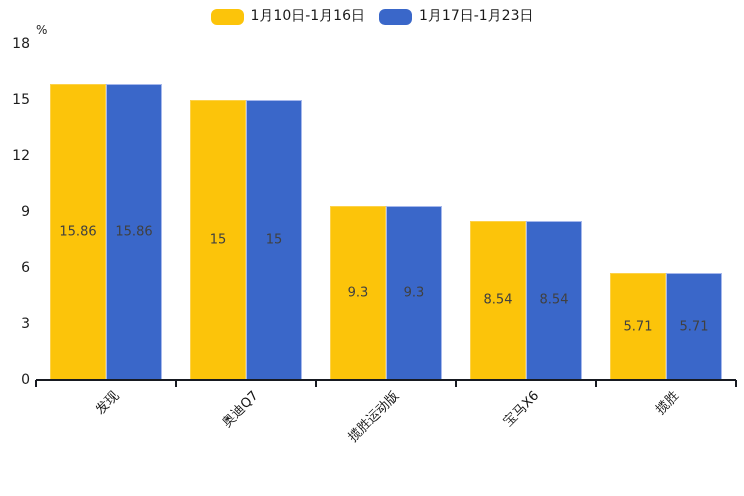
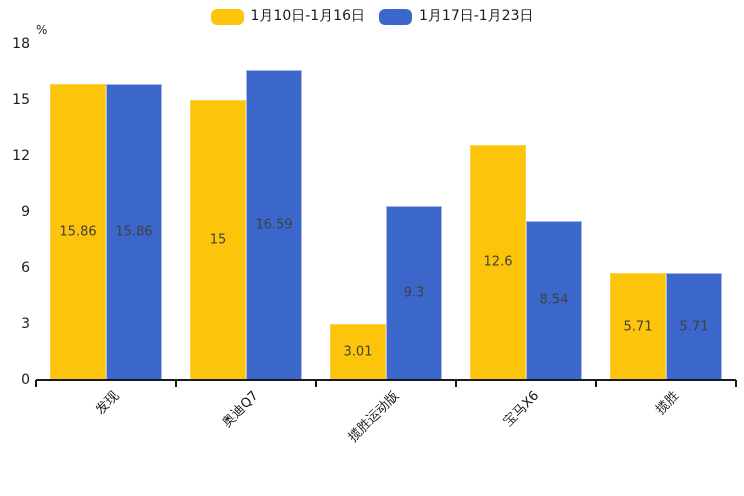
1月17日-1月23日/奥迪Q7: 15 -> 16.59
1月10日-1月16日/揽胜运动版: 9.3 -> 3.01
1月10日-1月16日/宝马X6: 8.54 -> 12.6
